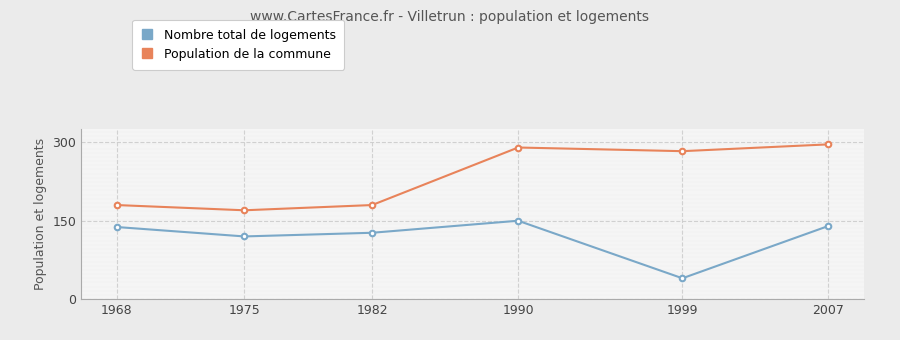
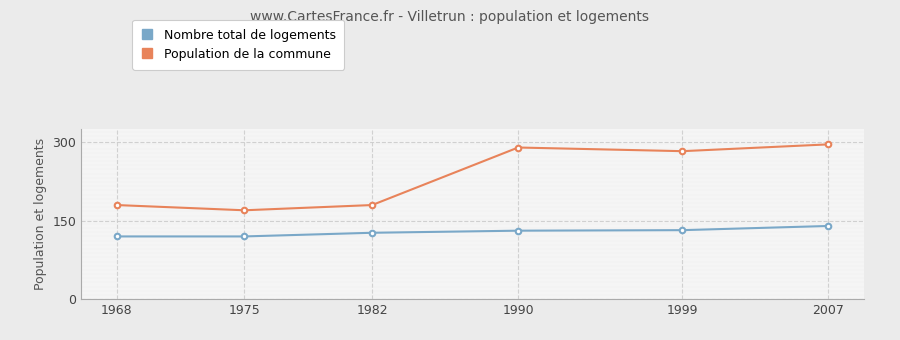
Nombre total de logements/1968: 138 -> 120
Nombre total de logements/1990: 150 -> 131
Nombre total de logements/1999: 40 -> 132
